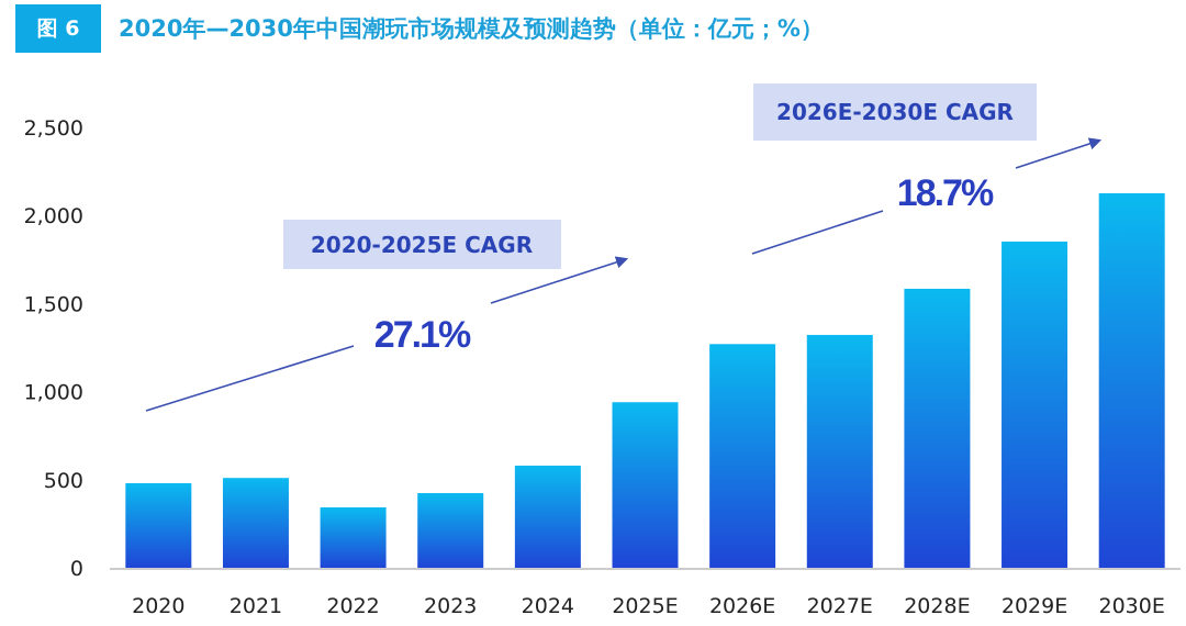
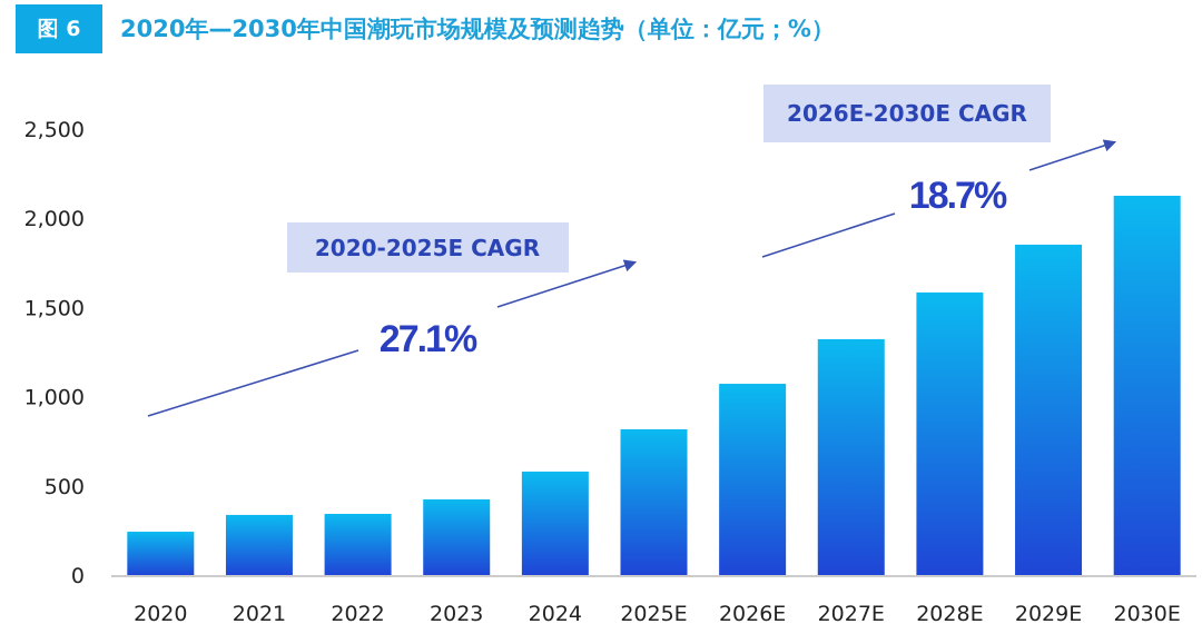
2020: 480 -> 240
2021: 510 -> 340
2025E: 940 -> 820
2026E: 1270 -> 1070
